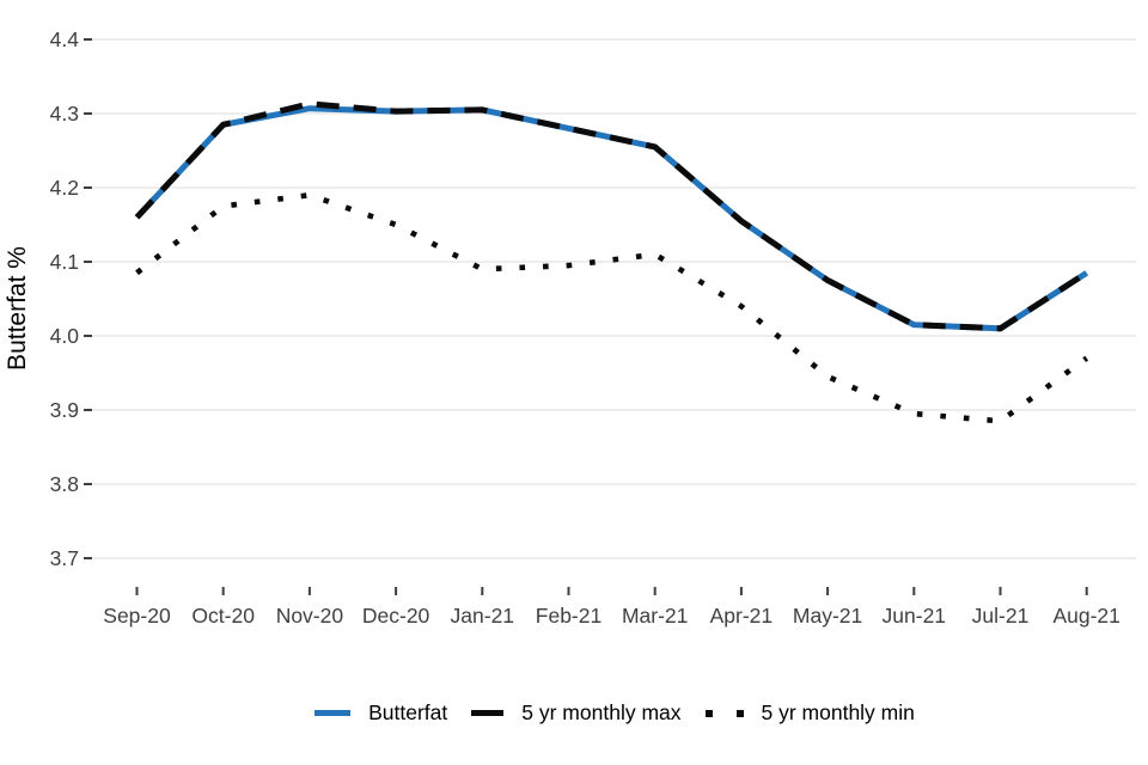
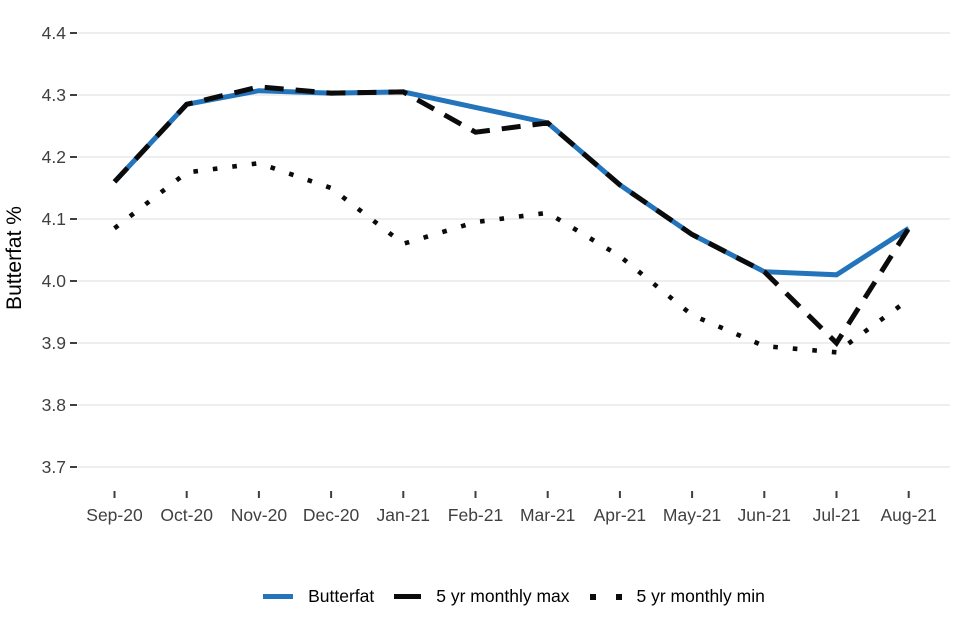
5 yr monthly min/Jan-21: 4.09 -> 4.06
5 yr monthly max/Feb-21: 4.28 -> 4.24
5 yr monthly max/Jul-21: 4.01 -> 3.90
